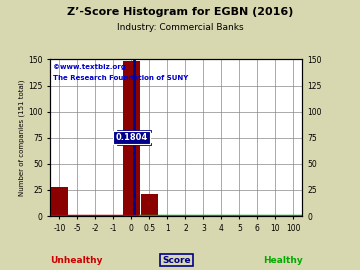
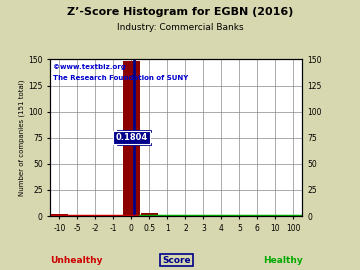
-10: 28 -> 2
0.5: 21 -> 3
